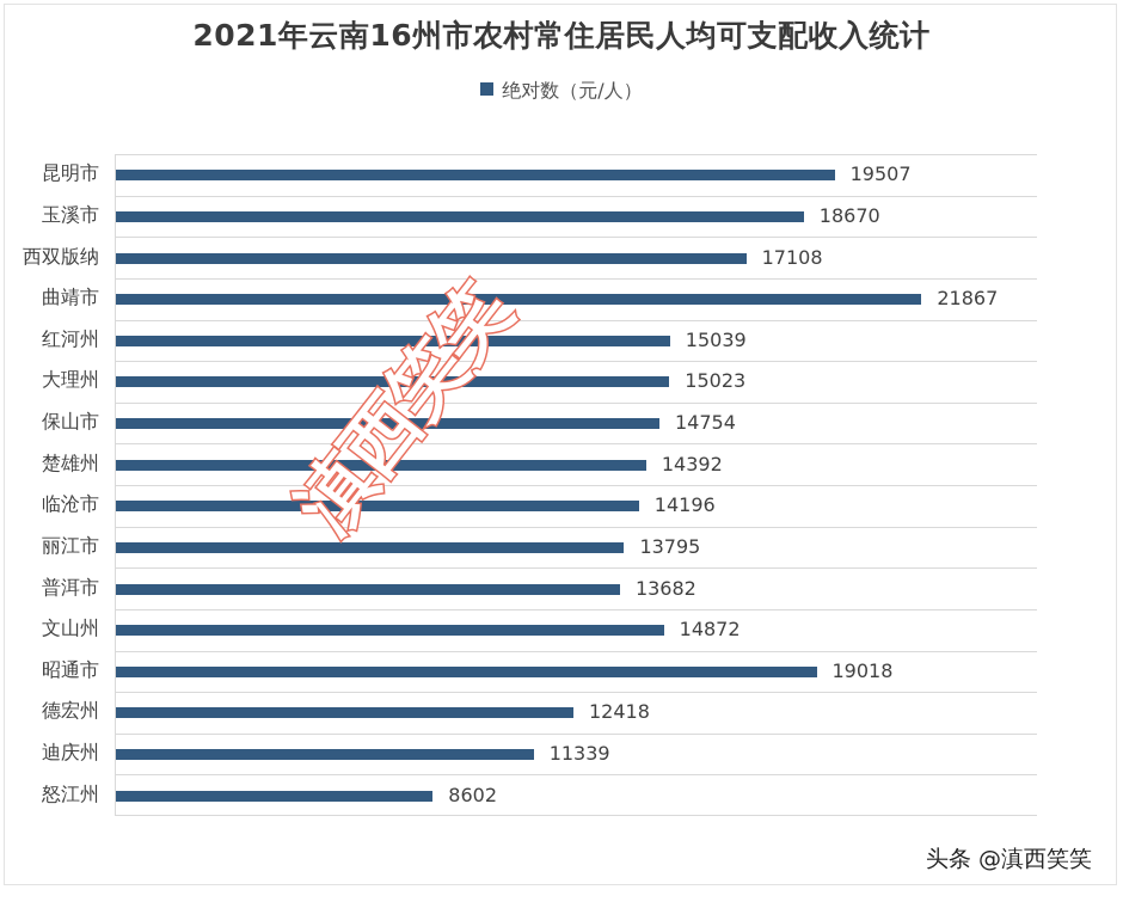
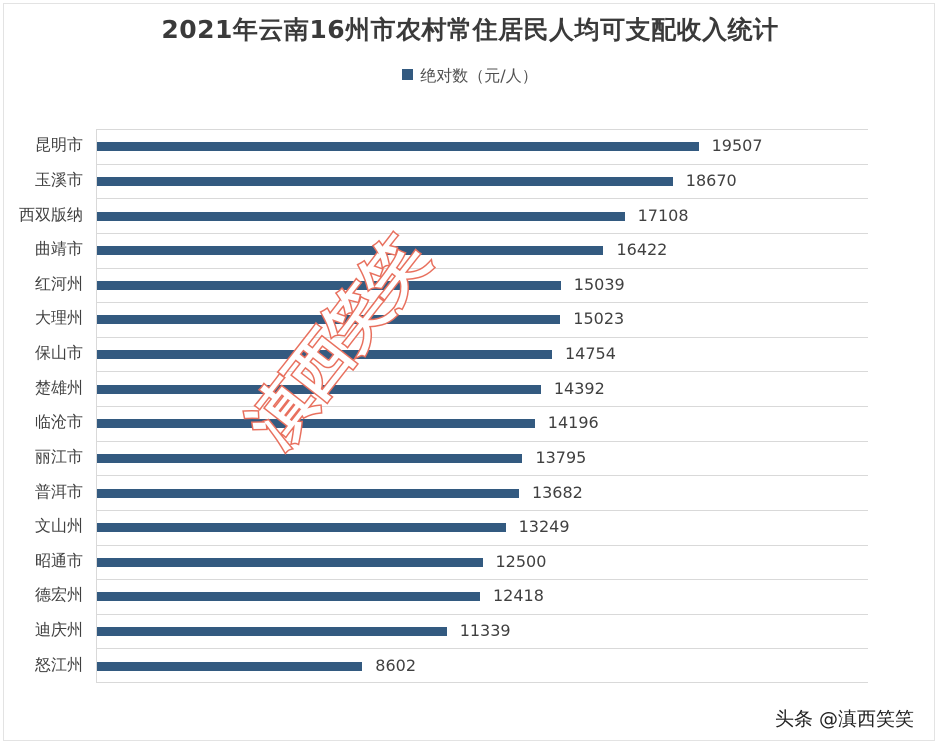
曲靖市: 21867 -> 16422
文山州: 14872 -> 13249
昭通市: 19018 -> 12500
